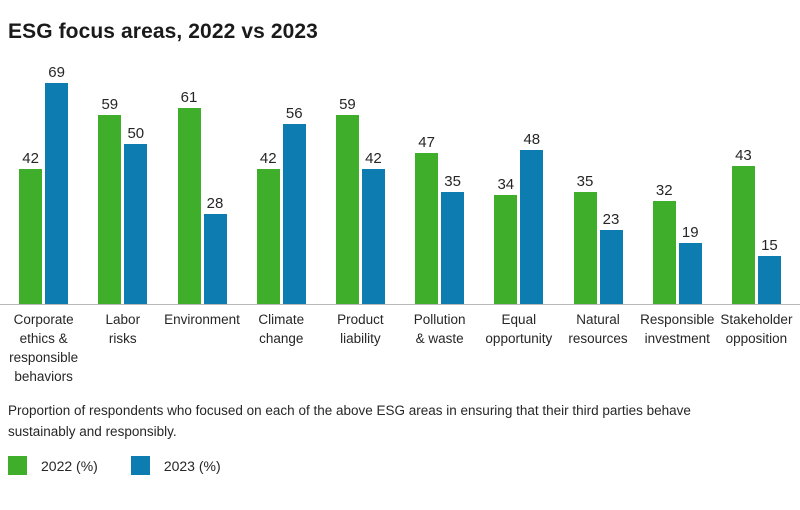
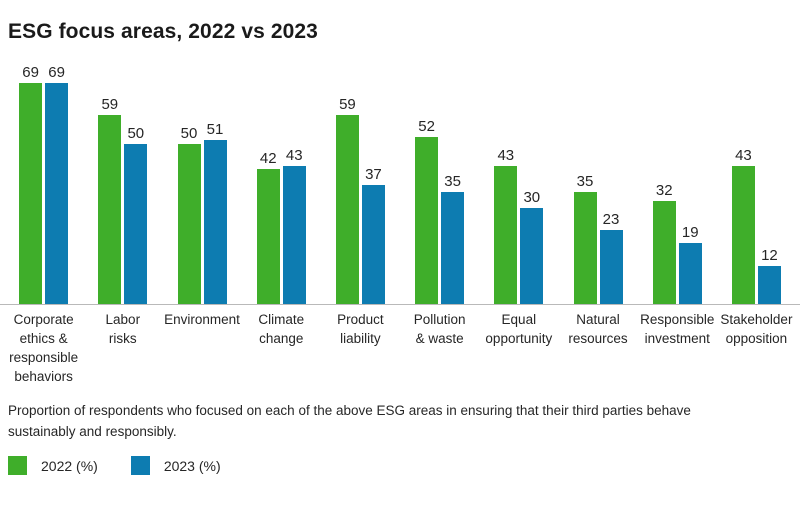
2022 (%)/Corporate ethics & responsible behaviors: 42 -> 69
2022 (%)/Environment: 61 -> 50
2023 (%)/Environment: 28 -> 51
2023 (%)/Climate change: 56 -> 43
2023 (%)/Product liability: 42 -> 37
2022 (%)/Pollution & waste: 47 -> 52
2022 (%)/Equal opportunity: 34 -> 43
2023 (%)/Equal opportunity: 48 -> 30
2023 (%)/Stakeholder opposition: 15 -> 12
